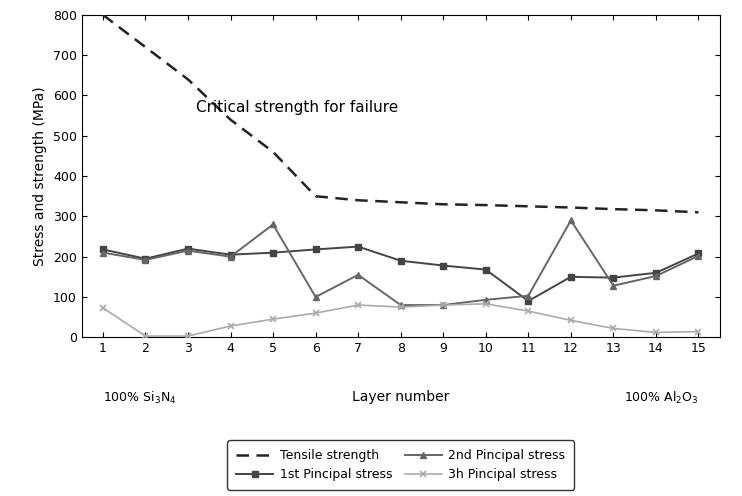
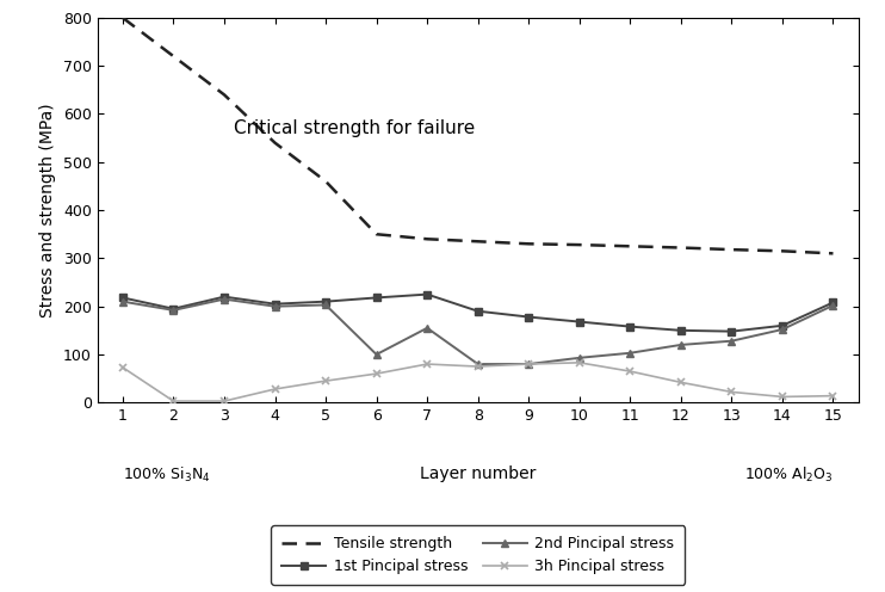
2nd Pincipal stress/5: 280 -> 203
1st Pincipal stress/11: 90 -> 158
2nd Pincipal stress/12: 290 -> 120
